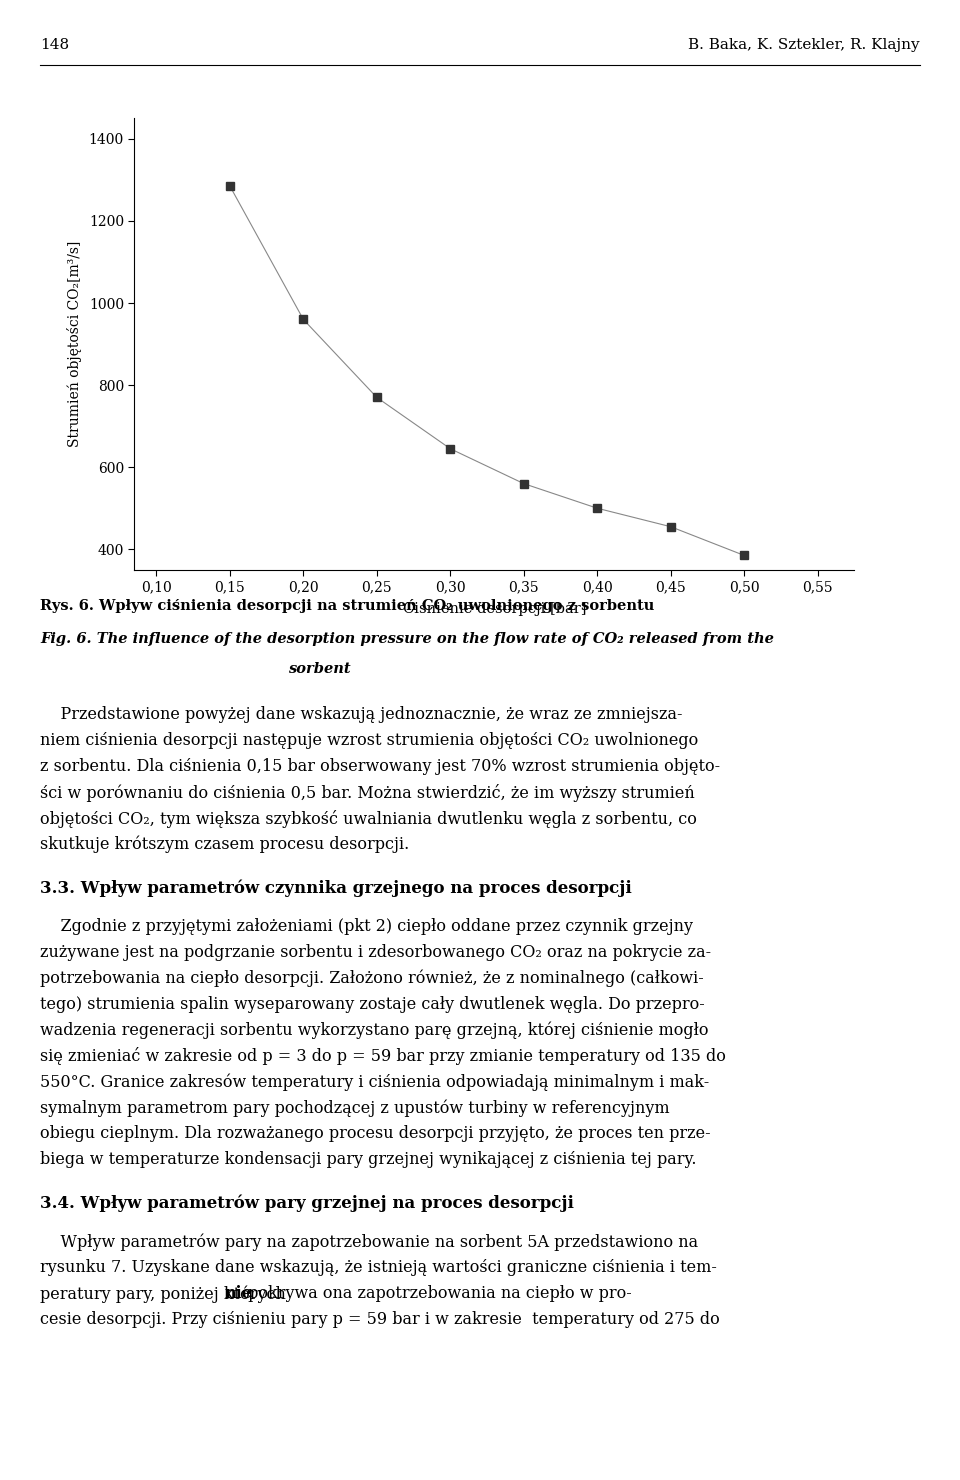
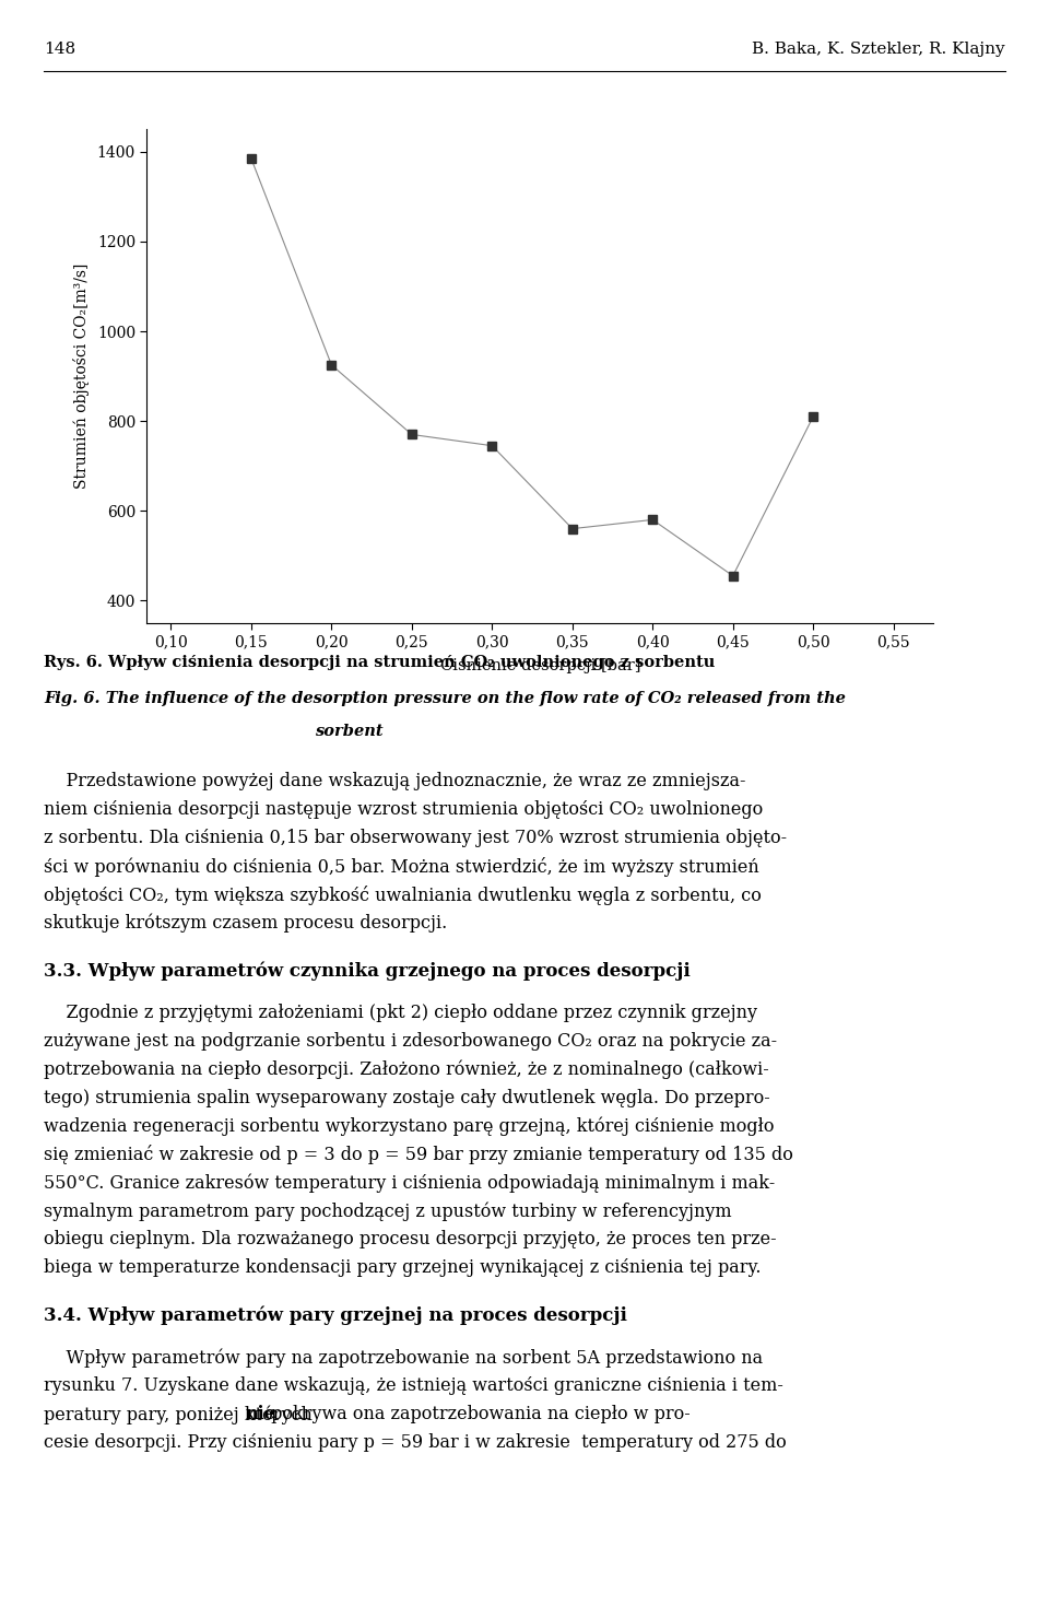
0,15: 1285 -> 1385
0,20: 960 -> 925
0,30: 645 -> 745
0,40: 500 -> 580
0,50: 385 -> 810
